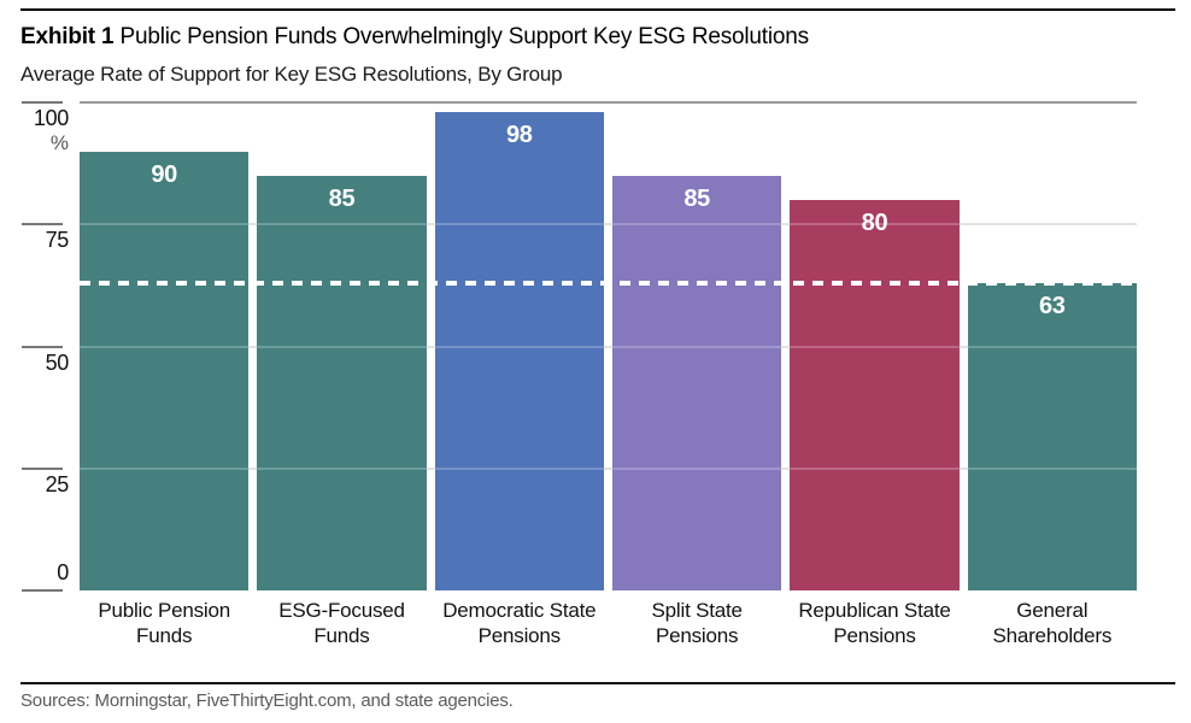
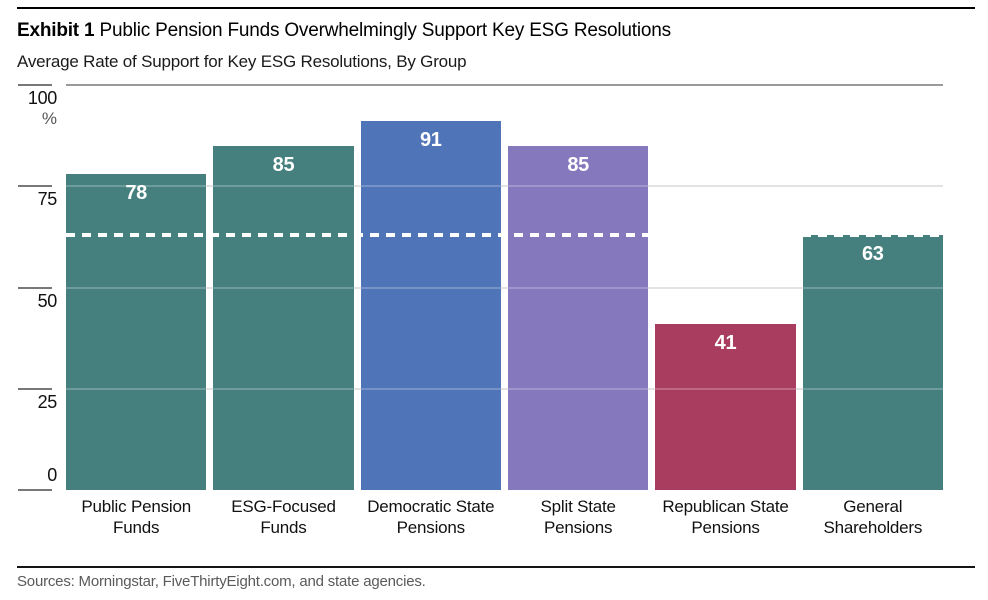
Public Pension Funds: 90 -> 78
Democratic State Pensions: 98 -> 91
Republican State Pensions: 80 -> 41
